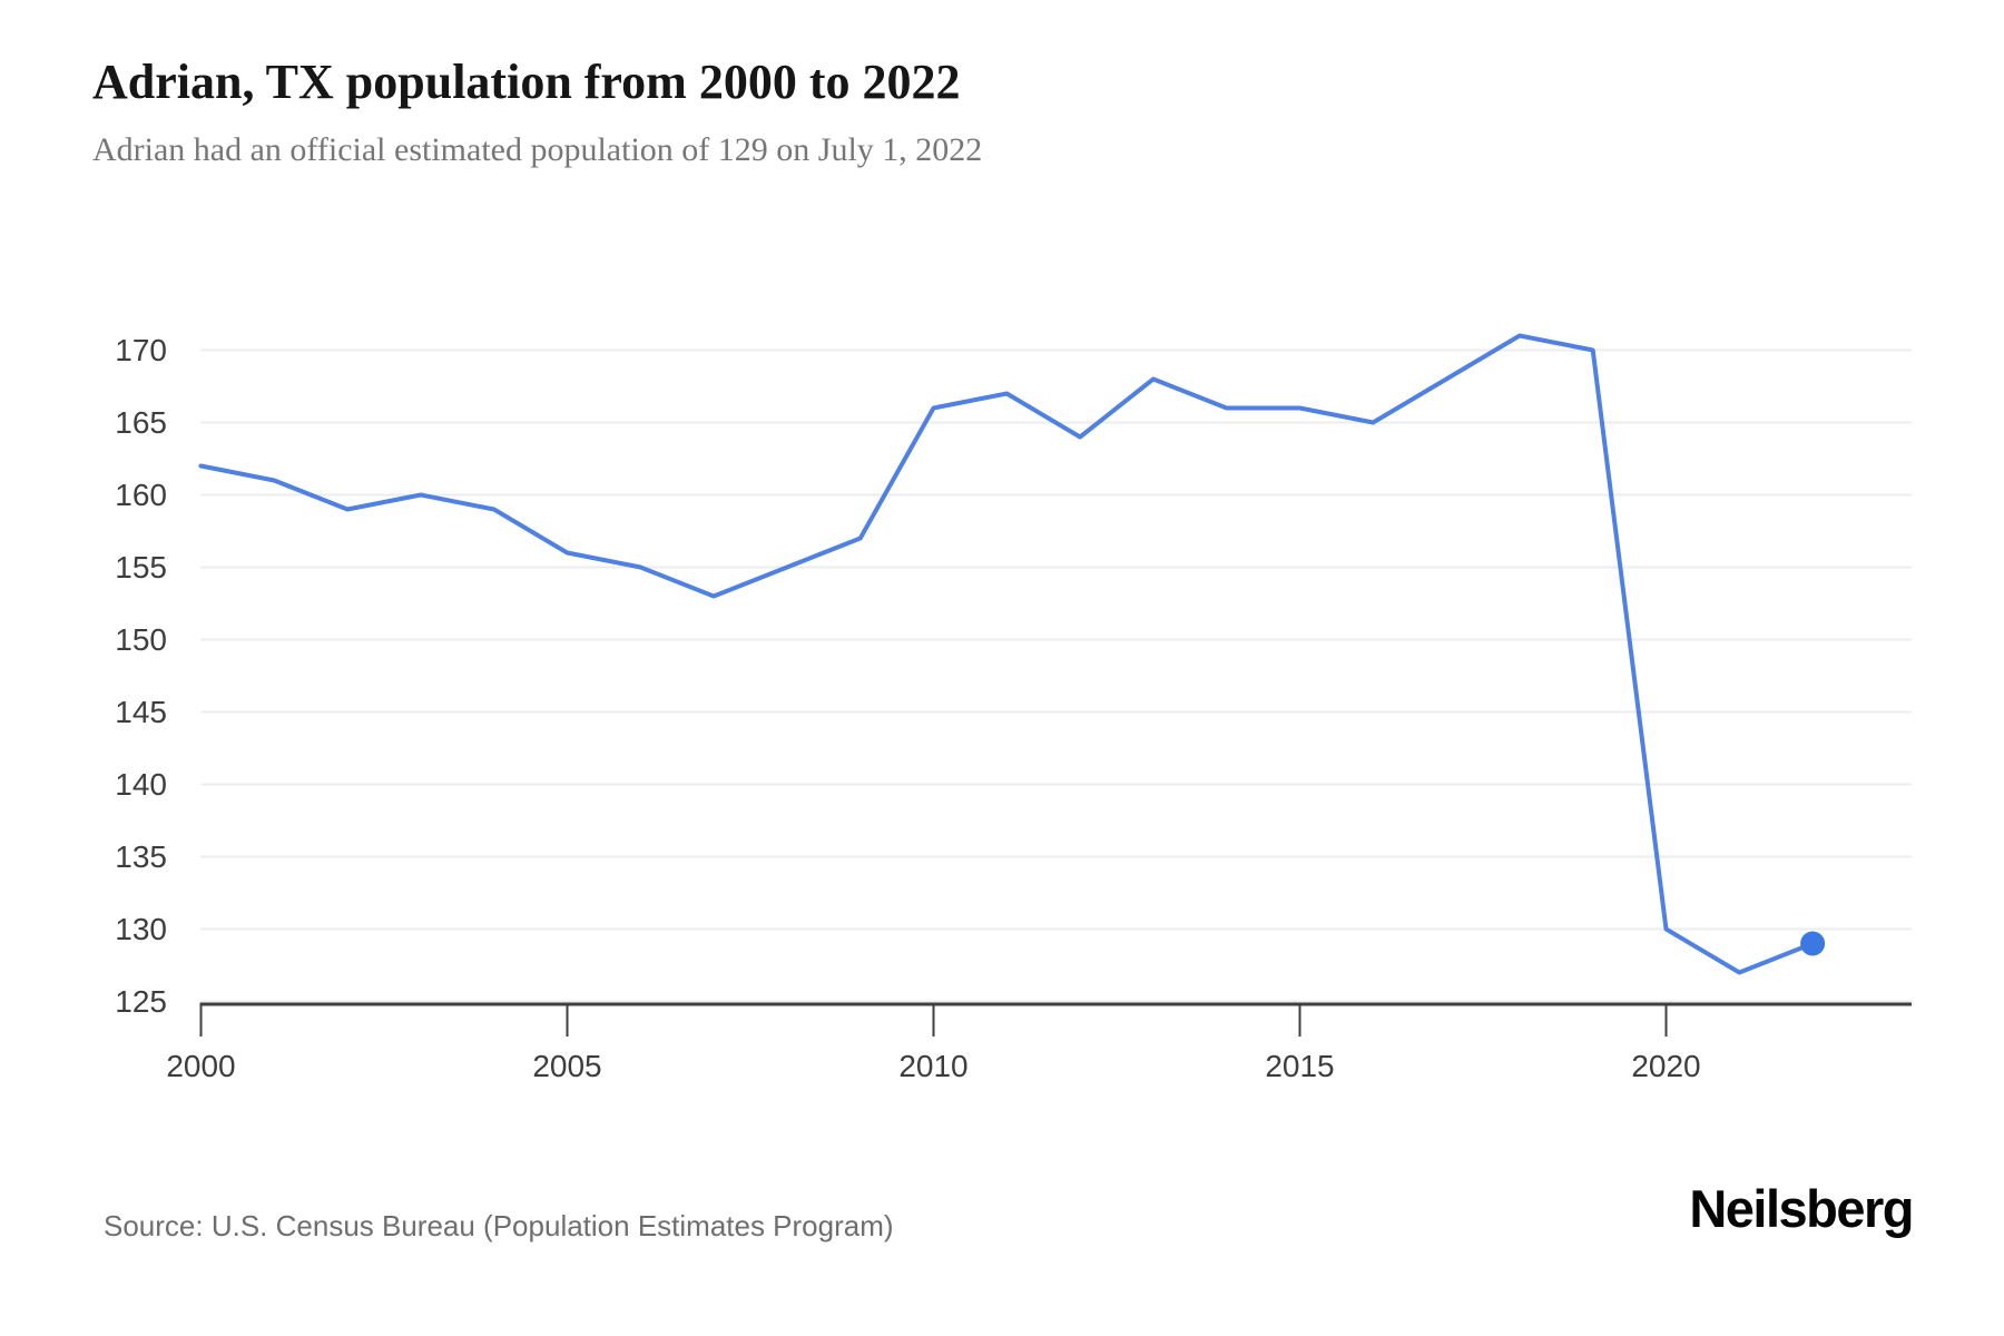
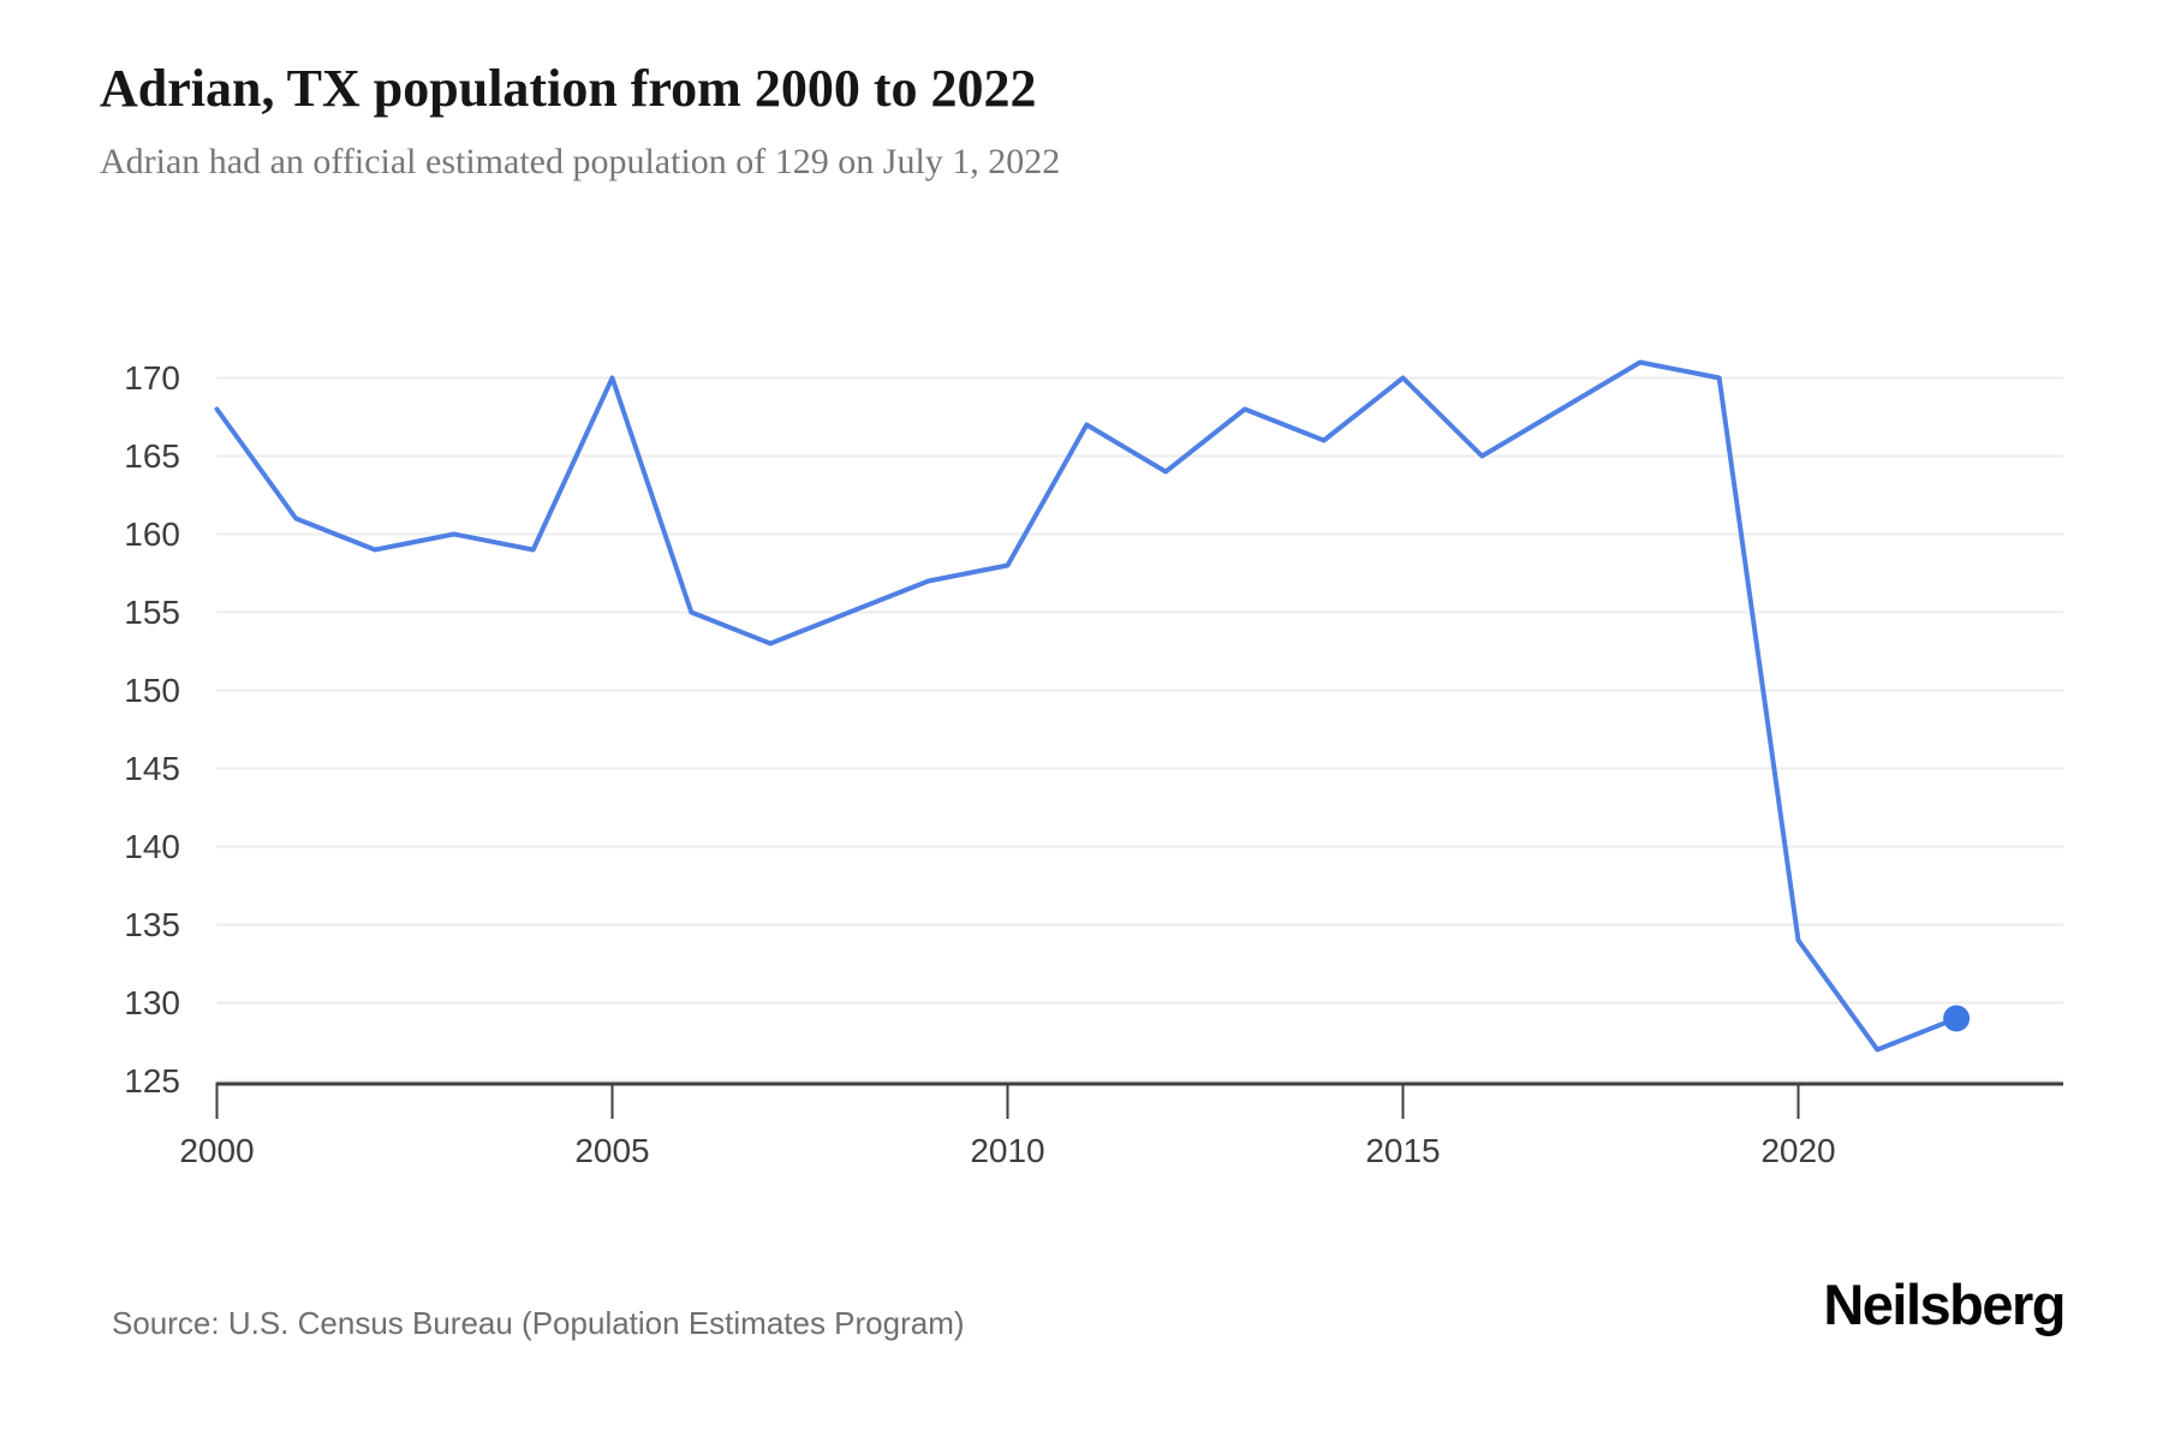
2000: 162 -> 168
2005: 156 -> 170
2010: 166 -> 158
2015: 166 -> 170
2020: 130 -> 134
